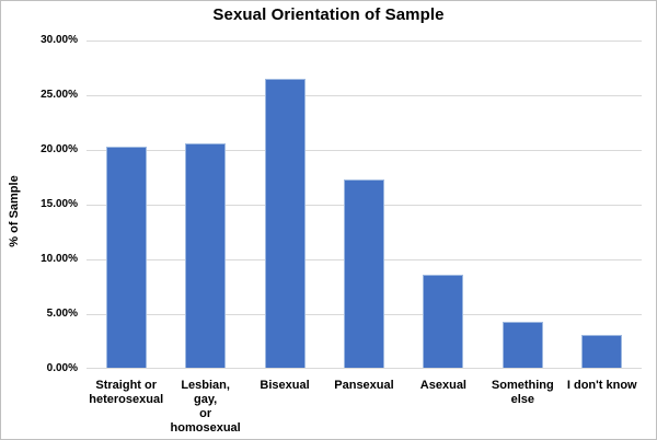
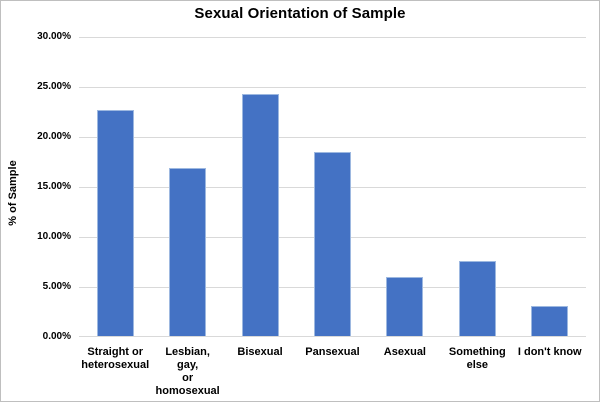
Straight or heterosexual: 20.2% -> 22.6%
Lesbian, gay, or homosexual: 20.5% -> 16.8%
Bisexual: 26.4% -> 24.2%
Pansexual: 17.2% -> 18.4%
Asexual: 8.5% -> 5.9%
Something else: 4.2% -> 7.5%
